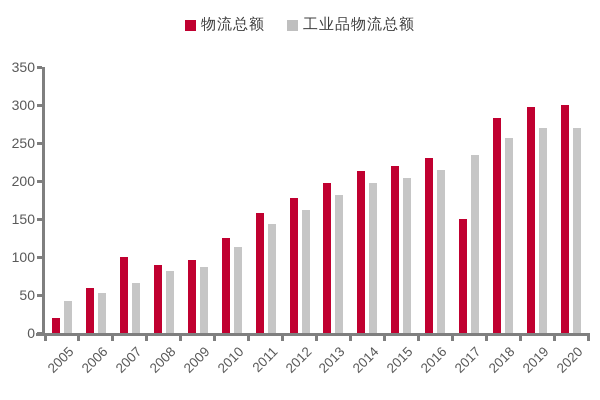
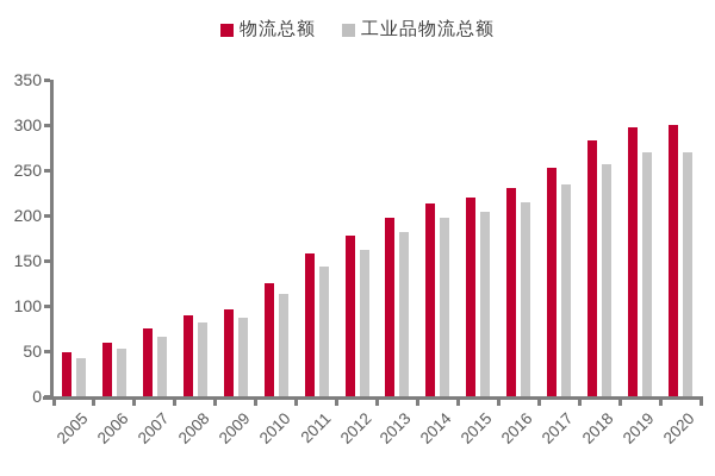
物流总额/2005: 20 -> 50
物流总额/2007: 100 -> 80
物流总额/2017: 150 -> 250
